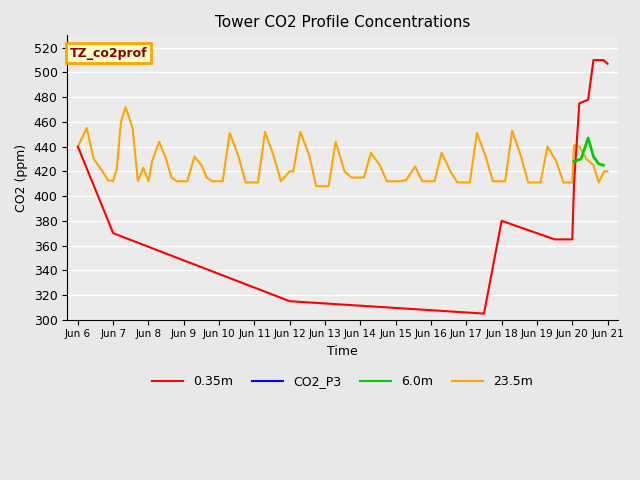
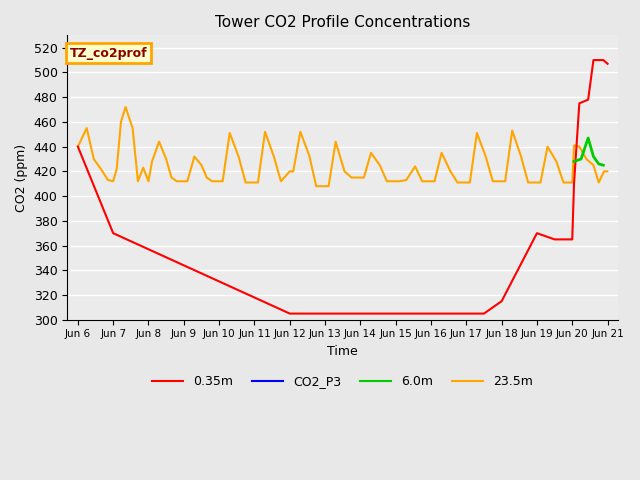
0.35m/Jun 12: 315 -> 305
0.35m/Jun 18: 380 -> 315
